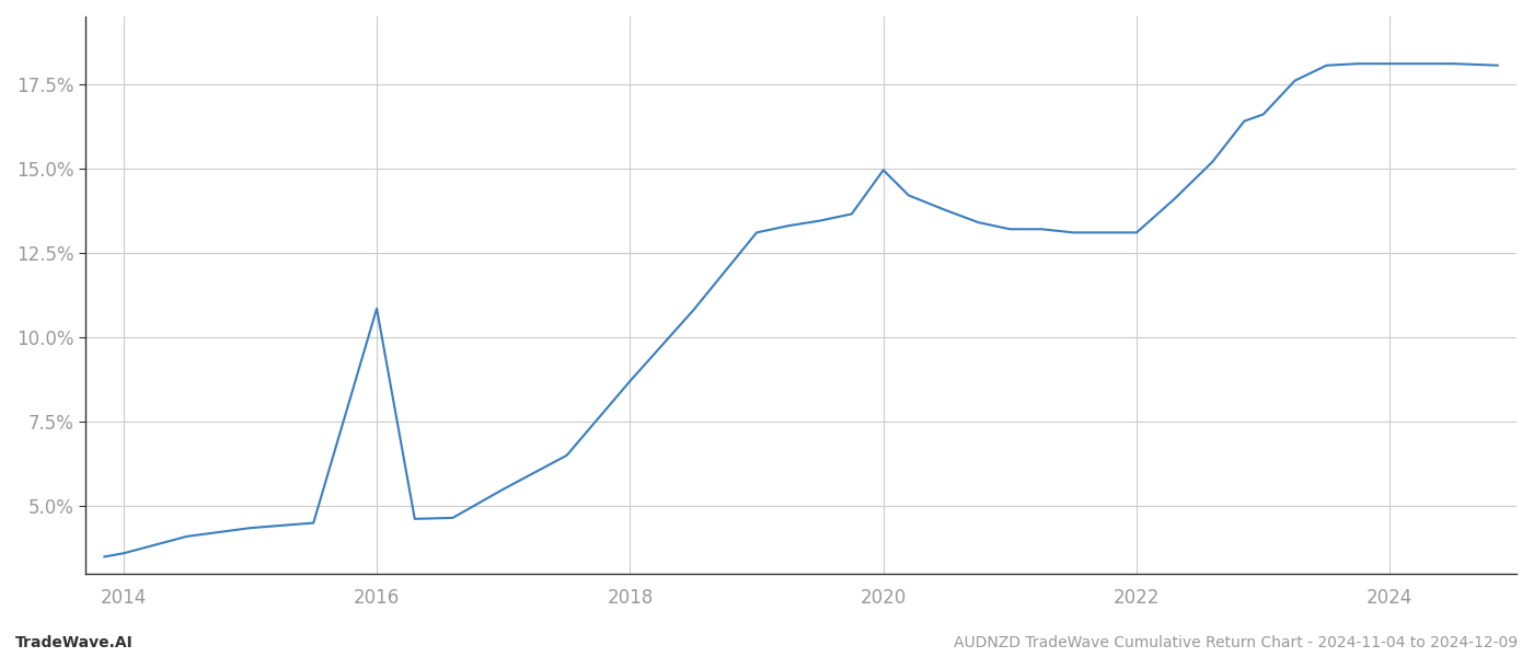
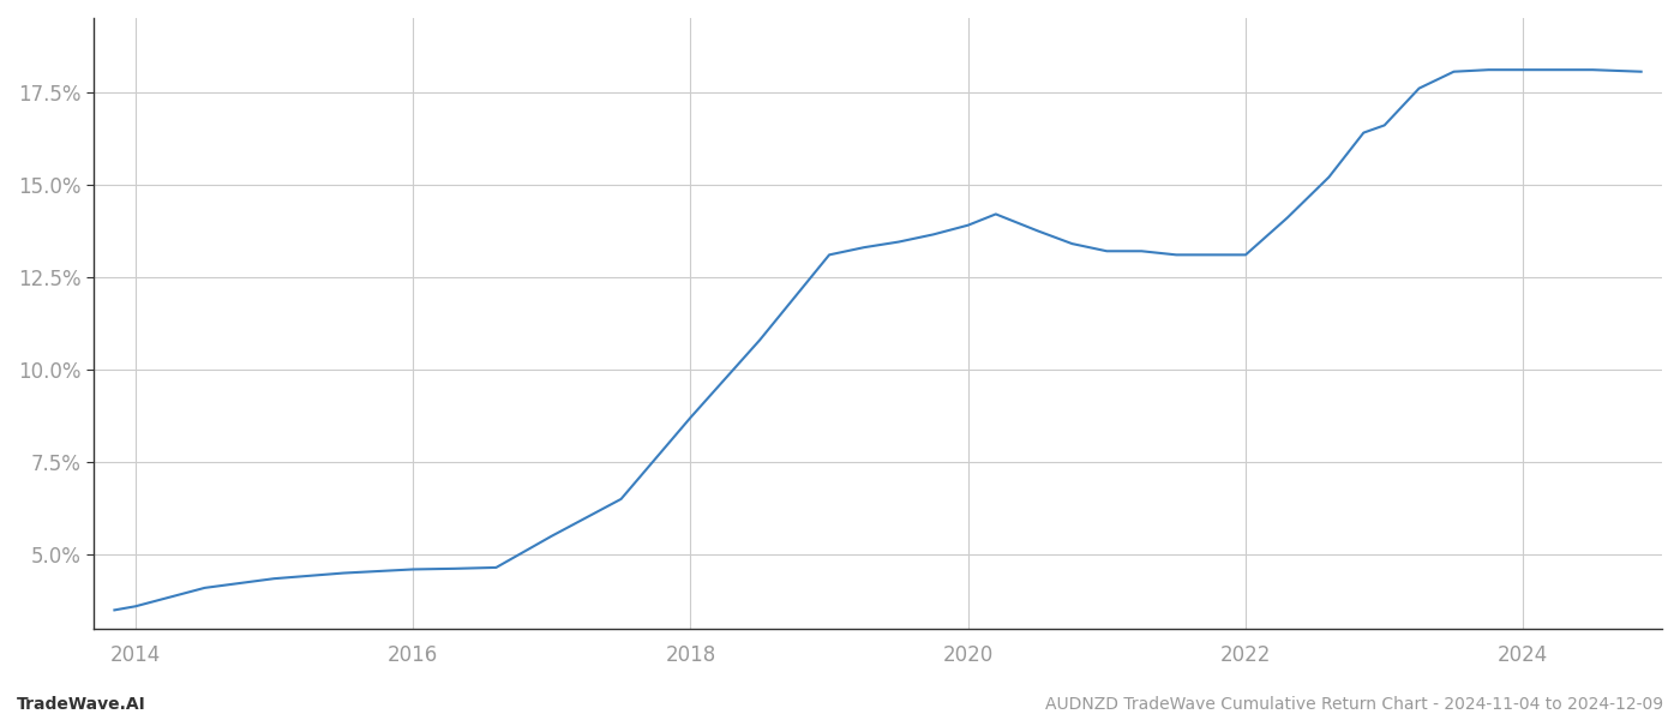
2016: 10.85% -> 4.60%
2020: 14.95% -> 13.90%
